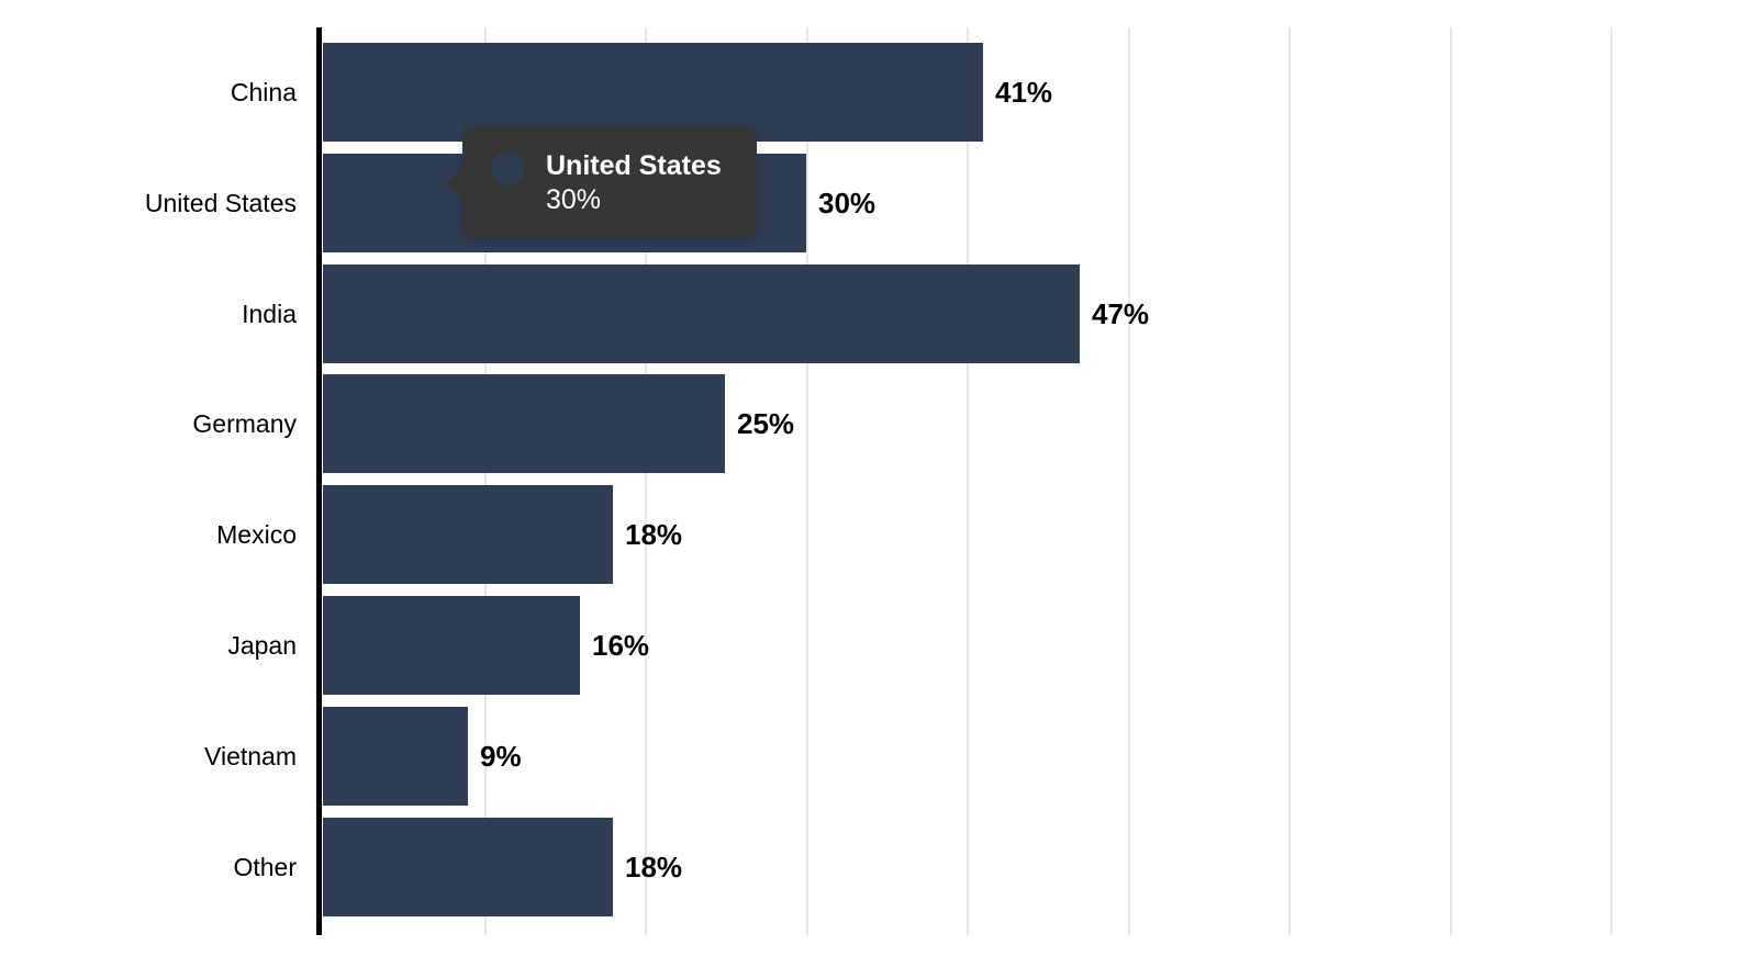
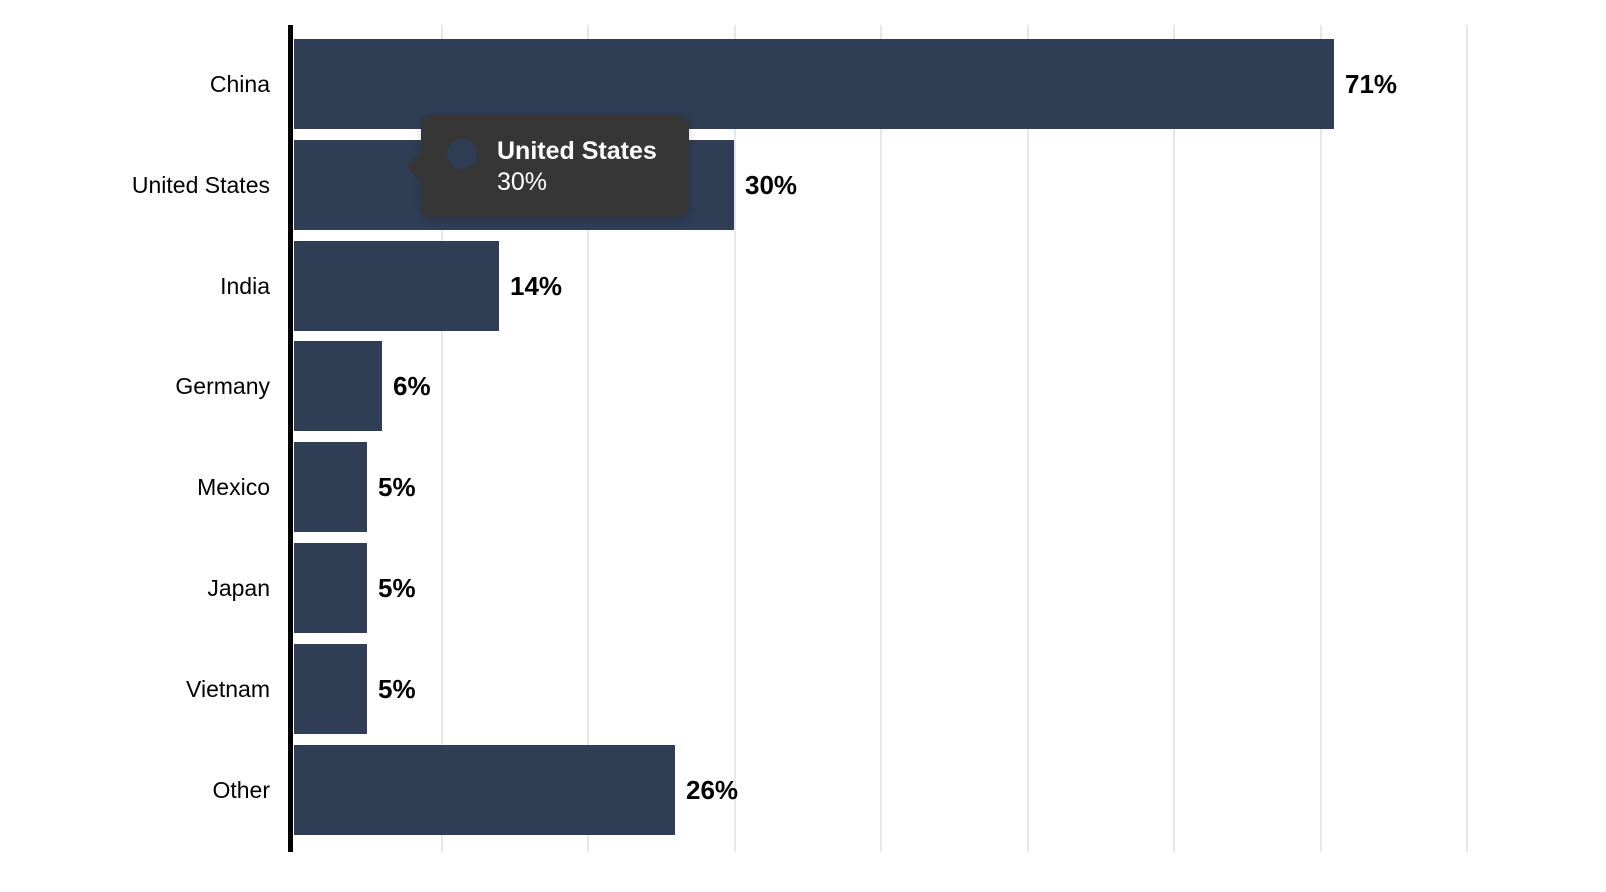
China: 41% -> 71%
India: 47% -> 14%
Germany: 25% -> 6%
Mexico: 18% -> 5%
Japan: 16% -> 5%
Vietnam: 9% -> 5%
Other: 18% -> 26%
